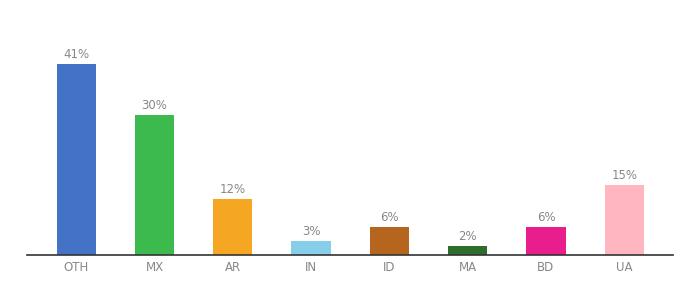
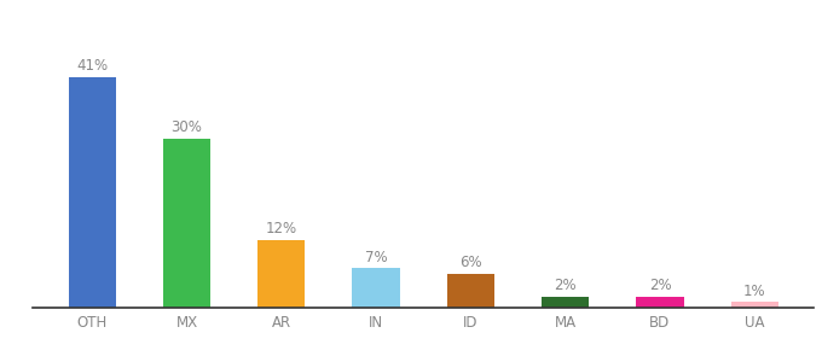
IN: 3% -> 7%
BD: 6% -> 2%
UA: 15% -> 1%
